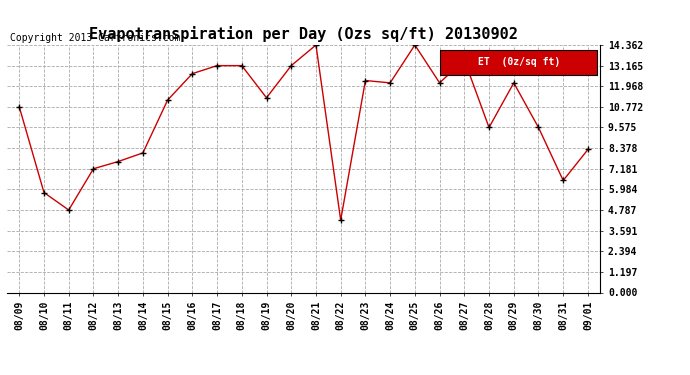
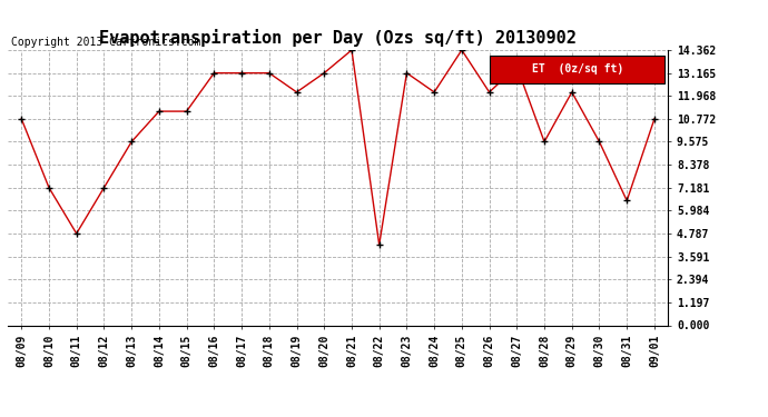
08/10: 5.8 -> 7.2
08/13: 7.6 -> 9.6
08/14: 8.1 -> 11.2
08/16: 12.7 -> 13.2
08/19: 11.3 -> 12.2
08/23: 12.3 -> 13.2
09/01: 8.3 -> 10.8
